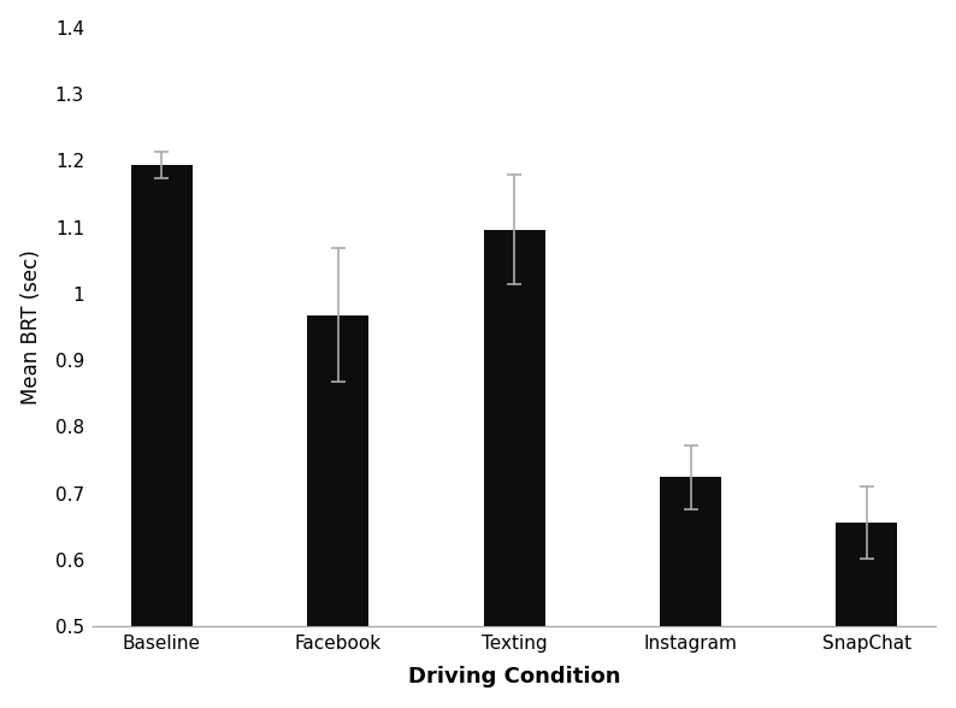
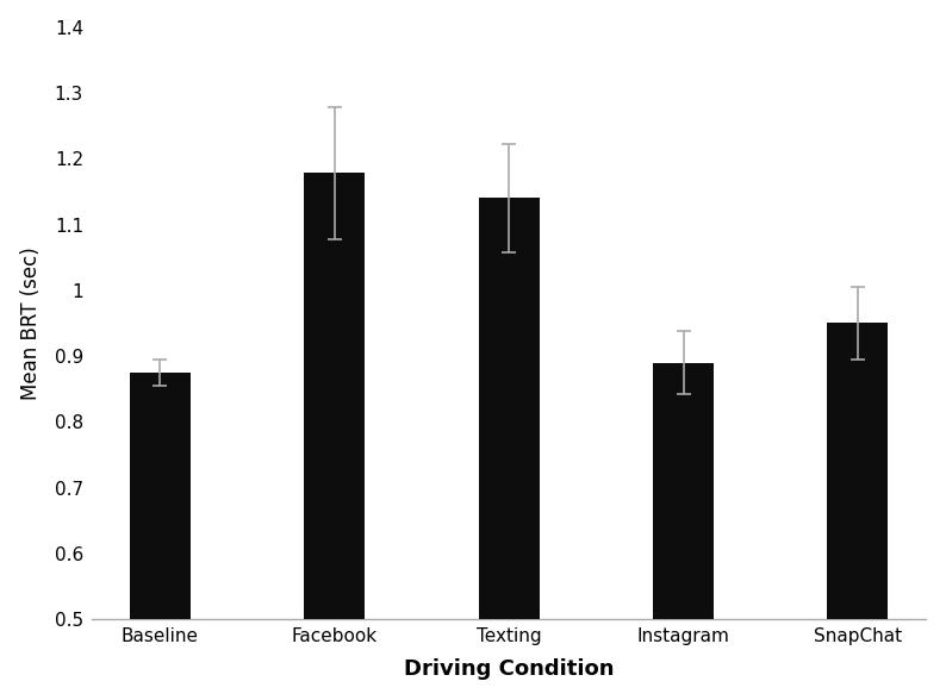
Baseline: 1.194 -> 0.875
Facebook: 0.968 -> 1.178
Texting: 1.096 -> 1.140
Instagram: 0.724 -> 0.890
SnapChat: 0.656 -> 0.950
